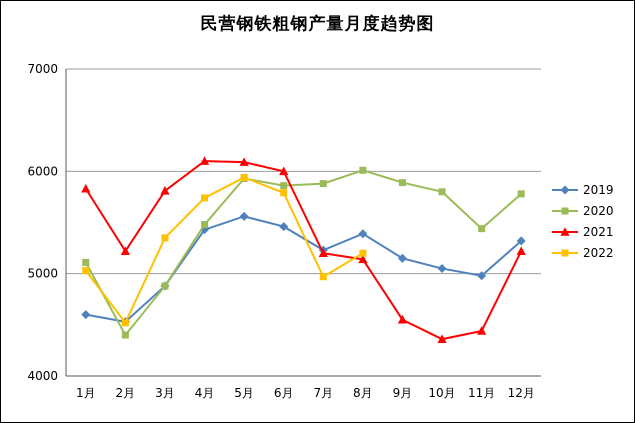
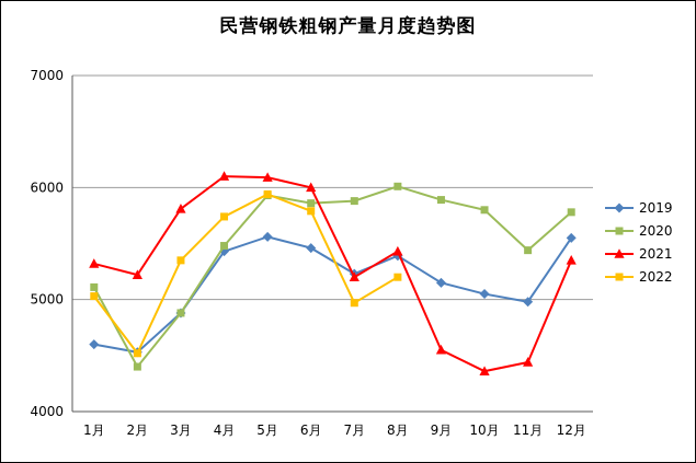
2021/1月: 5830 -> 5320
2021/8月: 5140 -> 5430
2019/12月: 5320 -> 5550
2021/12月: 5220 -> 5350
